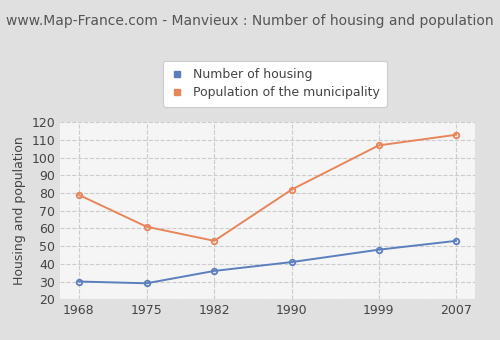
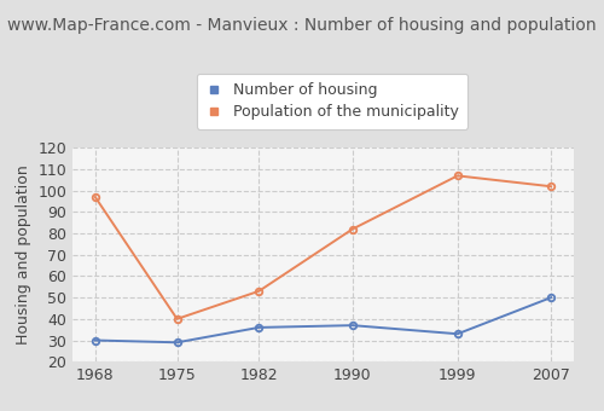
Population of the municipality/1968: 79 -> 97
Population of the municipality/1975: 61 -> 40
Number of housing/1990: 41 -> 37
Number of housing/1999: 48 -> 33
Number of housing/2007: 53 -> 50
Population of the municipality/2007: 113 -> 102
